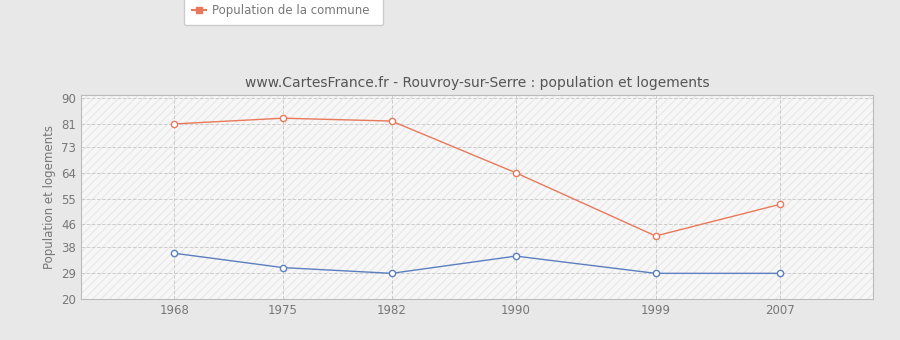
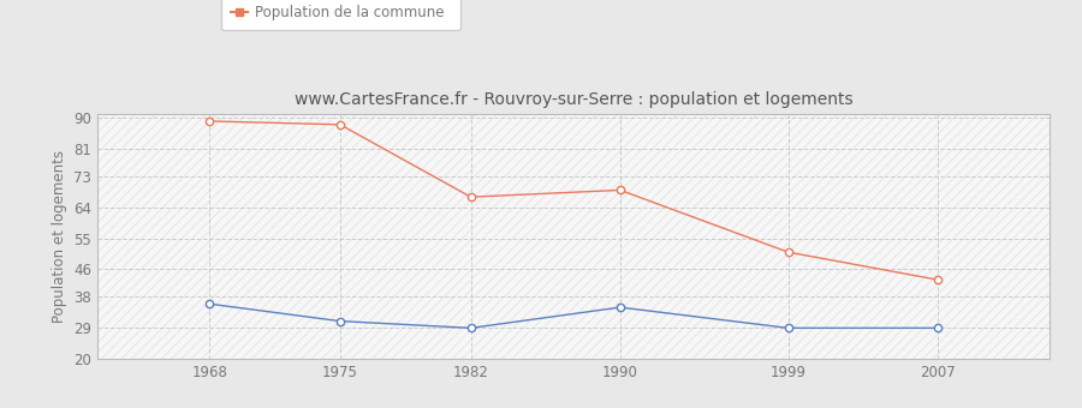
Population de la commune/1968: 81 -> 89
Population de la commune/1975: 83 -> 88
Population de la commune/1982: 82 -> 67
Population de la commune/1990: 64 -> 69
Population de la commune/1999: 42 -> 51
Population de la commune/2007: 53 -> 43
